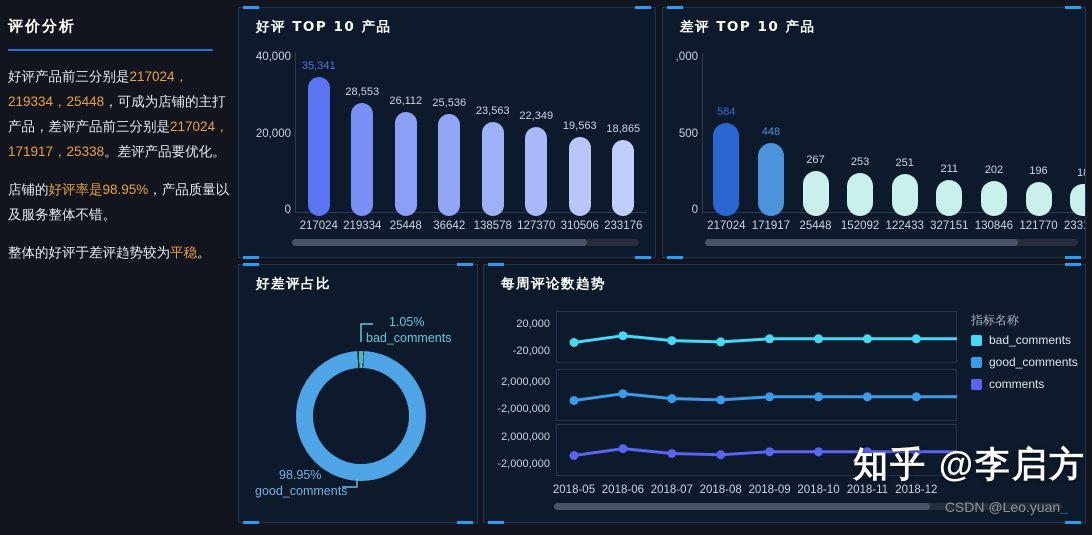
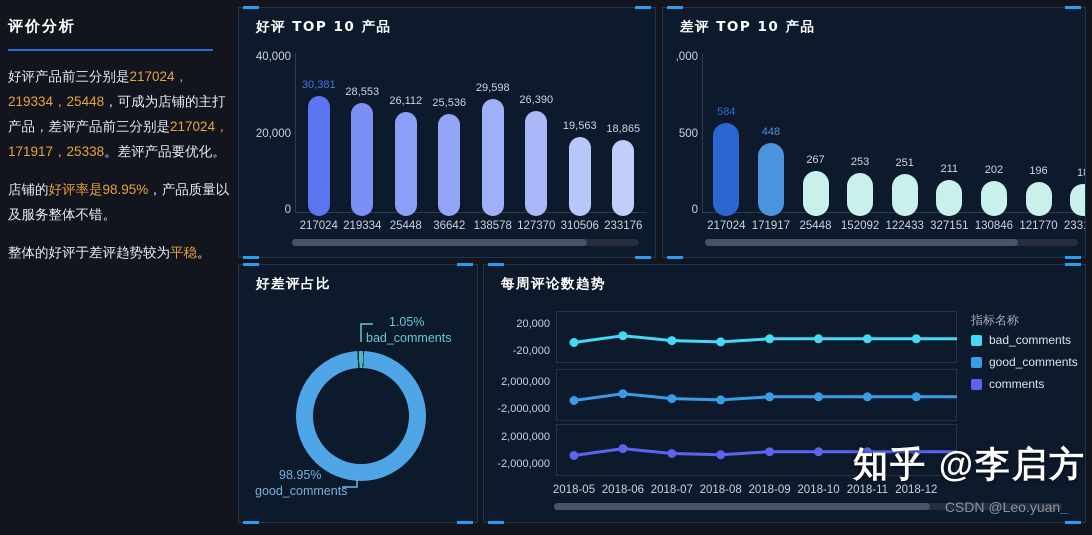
好评 TOP 10 产品/217024: 35,341 -> 30,381
好评 TOP 10 产品/138578: 23,563 -> 29,598
好评 TOP 10 产品/127370: 22,349 -> 26,390
